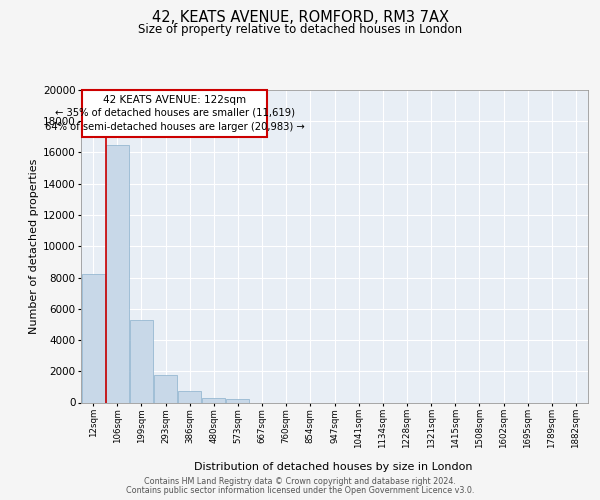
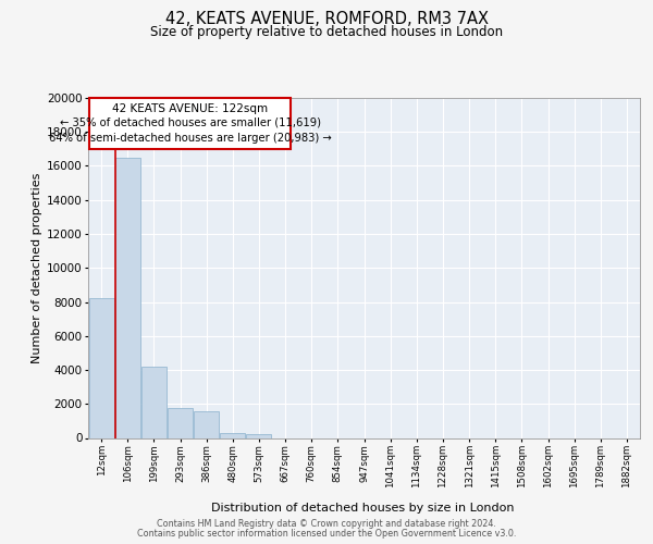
199sqm: 5300 -> 4200
386sqm: 800 -> 1600
